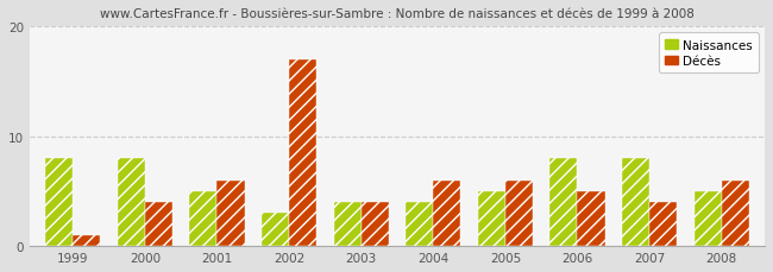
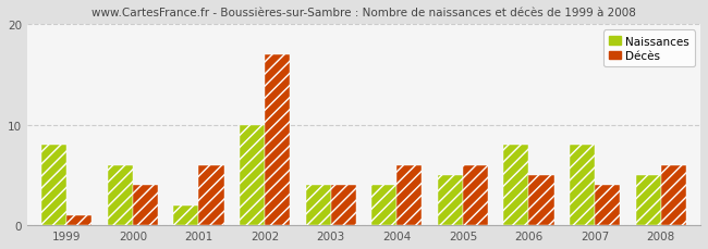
Naissances/2000: 8 -> 6
Naissances/2001: 5 -> 2
Naissances/2002: 3 -> 10
